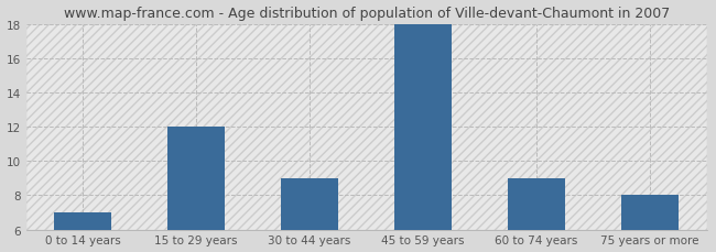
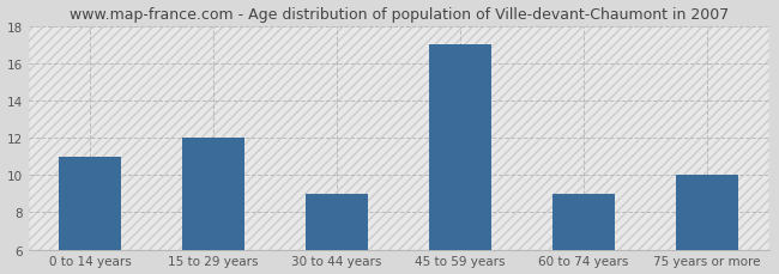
0 to 14 years: 7 -> 11
45 to 59 years: 18 -> 17
75 years or more: 8 -> 10
